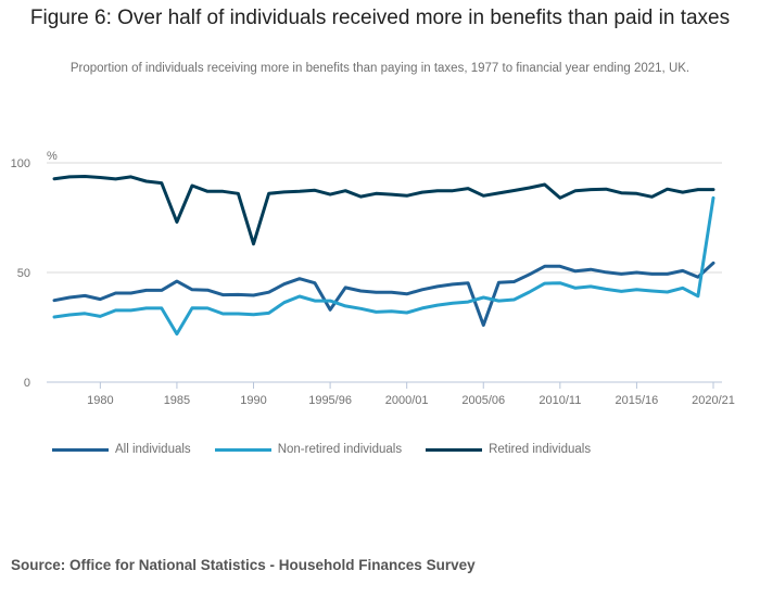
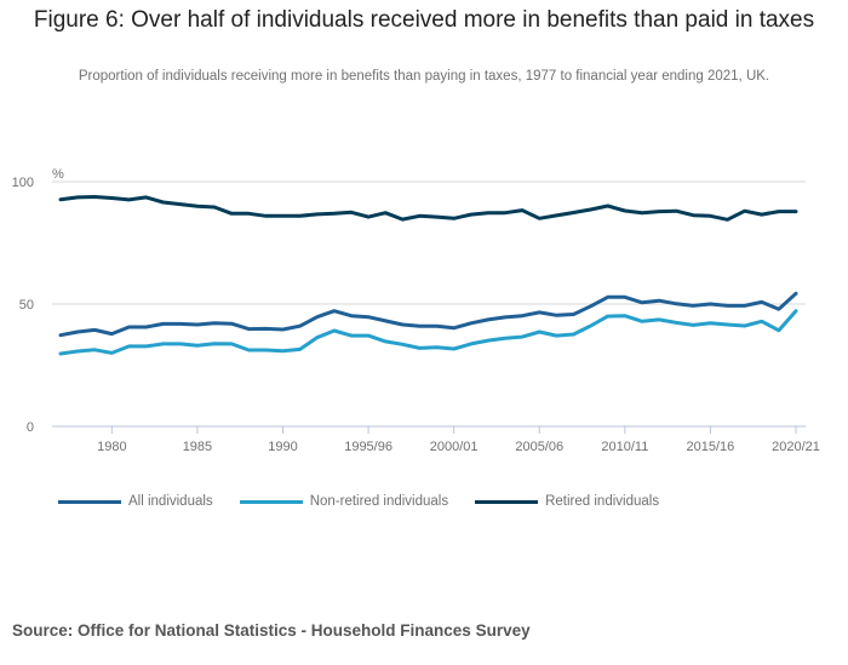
All individuals/1985: 46 -> 42
Non-retired individuals/1985: 22 -> 33
Retired individuals/1985: 73 -> 90
Retired individuals/1990: 63 -> 86
All individuals/1995/96: 33 -> 45
All individuals/2005/06: 26 -> 47
Retired individuals/2010/11: 84 -> 88
Non-retired individuals/2020/21: 84 -> 47
